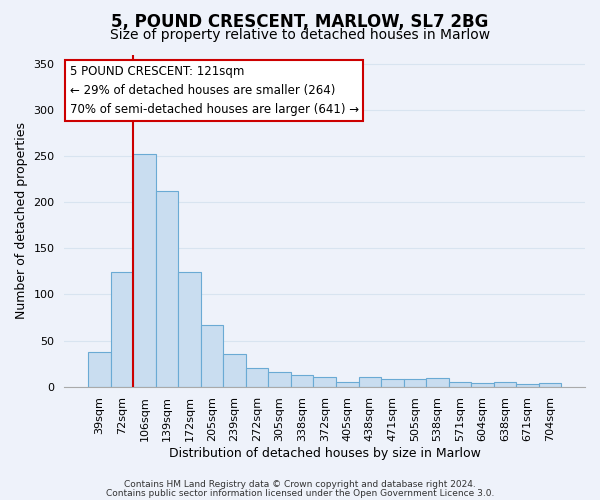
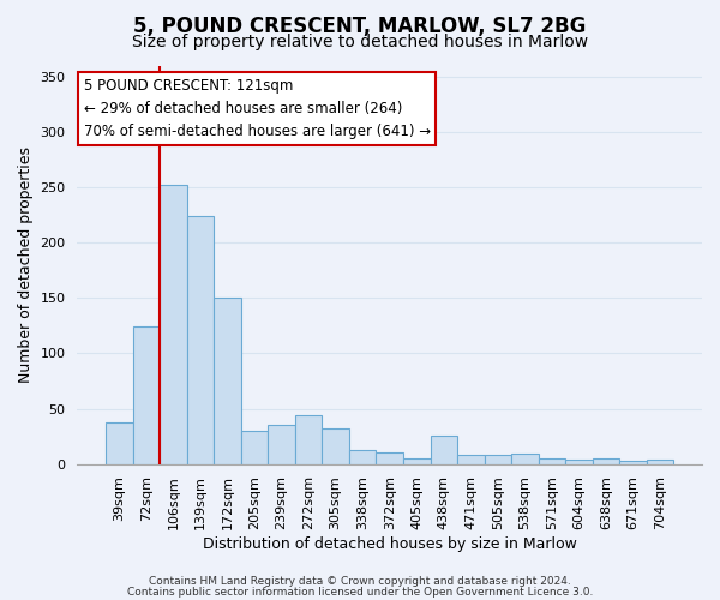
139sqm: 212 -> 224
172sqm: 124 -> 150
205sqm: 67 -> 30
272sqm: 20 -> 44
305sqm: 16 -> 32
438sqm: 10 -> 26
